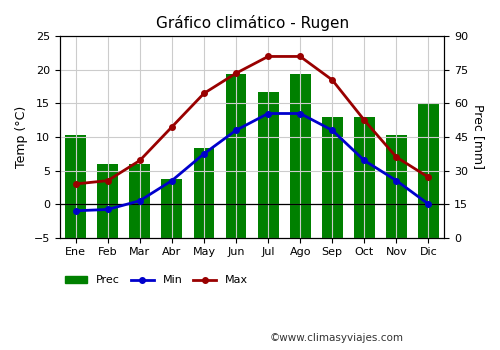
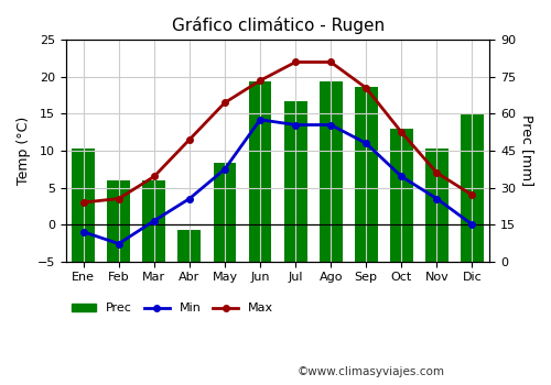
Min/Feb: -0.8 -> -2.6
Prec/Abr: 26 -> 13
Min/Jun: 11.0 -> 14.2
Prec/Sep: 54 -> 71
